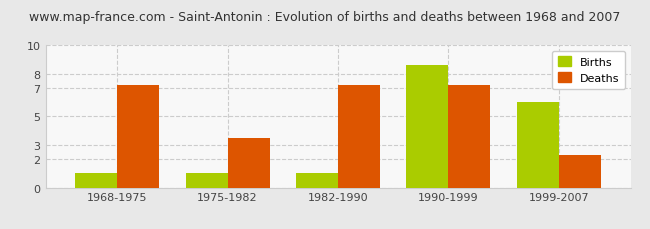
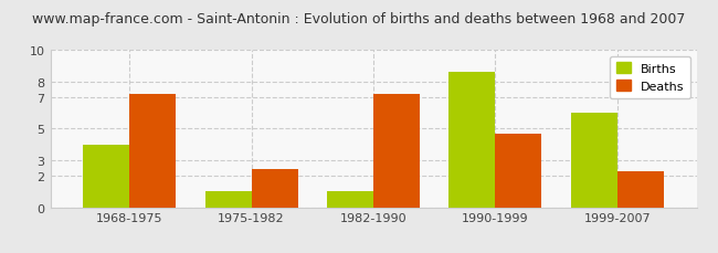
Births/1968-1975: 1.0 -> 4.0
Deaths/1975-1982: 3.5 -> 2.4
Deaths/1990-1999: 7.2 -> 4.7
